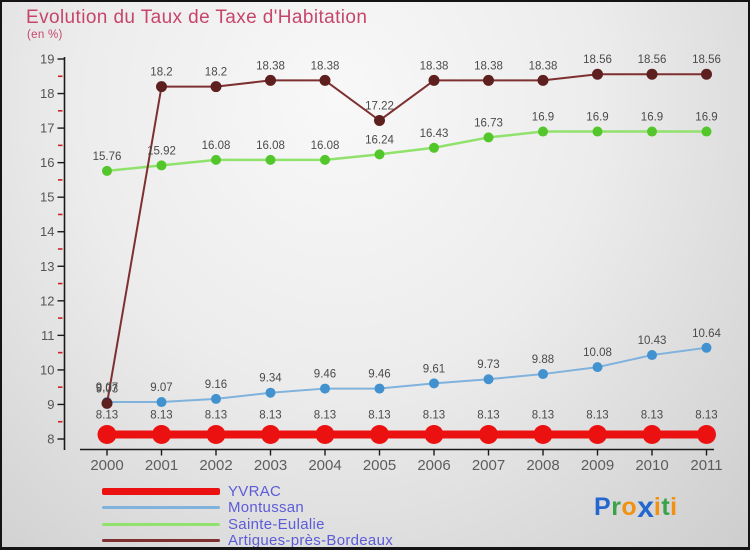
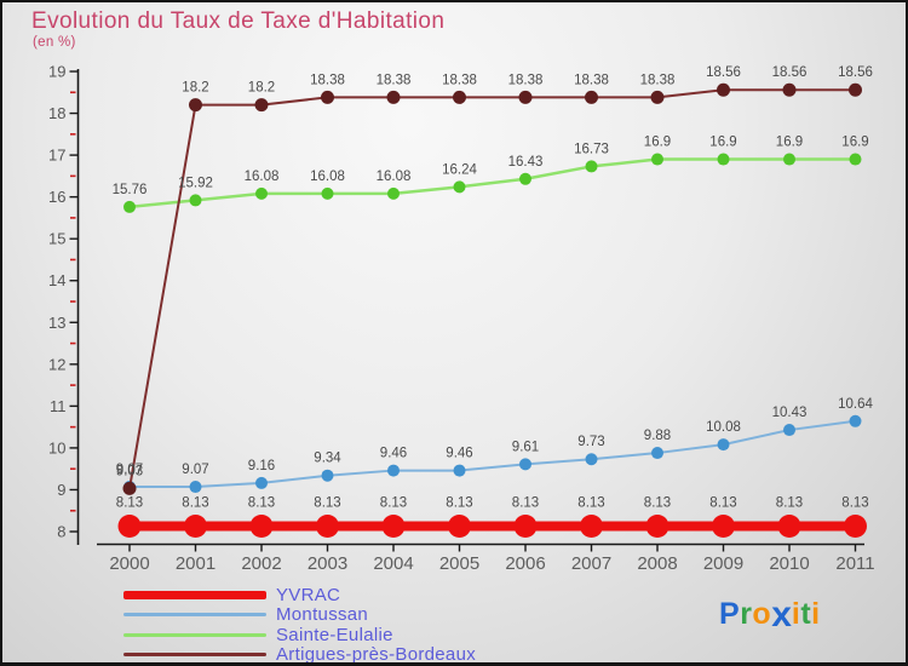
Artigues-près-Bordeaux/2005: 17.22 -> 18.38
